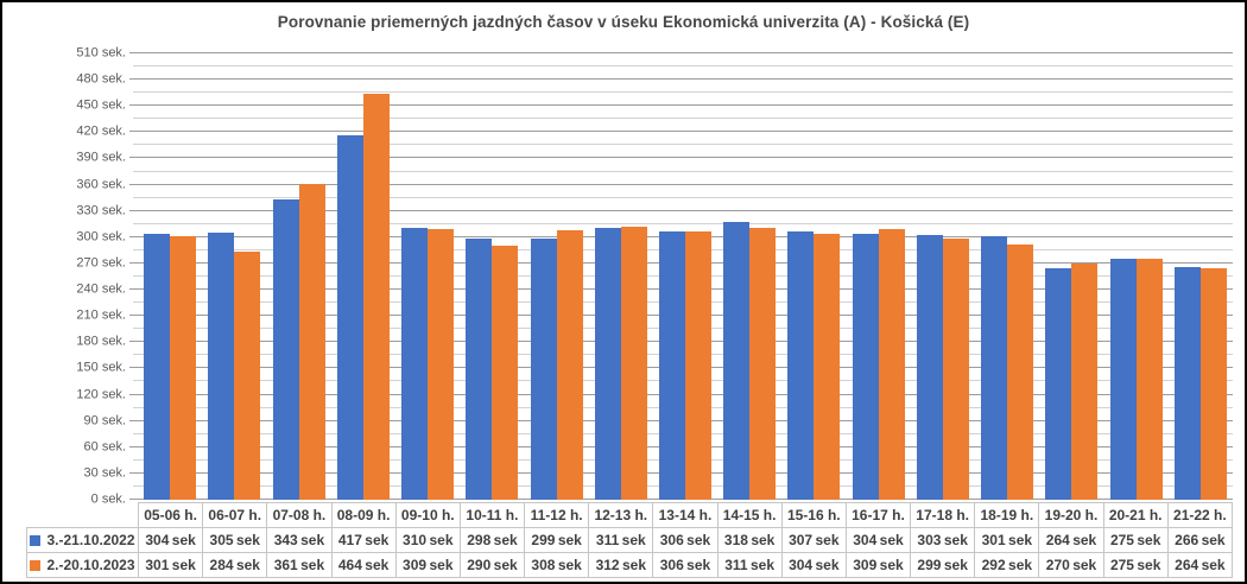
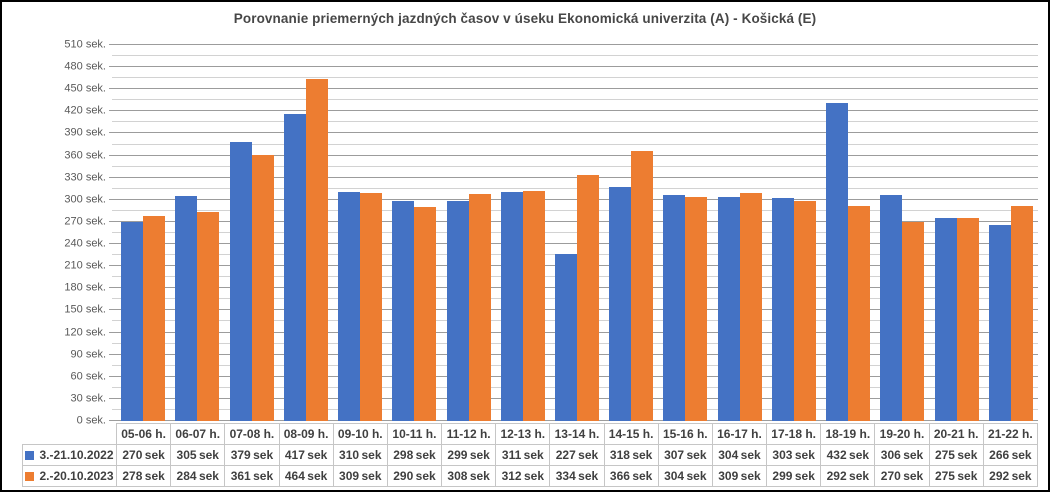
3.-21.10.2022/05-06 h.: 304 -> 270
2.-20.10.2023/05-06 h.: 301 -> 278
3.-21.10.2022/07-08 h.: 343 -> 379
3.-21.10.2022/13-14 h.: 306 -> 227
2.-20.10.2023/13-14 h.: 306 -> 334
2.-20.10.2023/14-15 h.: 311 -> 366
3.-21.10.2022/18-19 h.: 301 -> 432
3.-21.10.2022/19-20 h.: 264 -> 306
2.-20.10.2023/21-22 h.: 264 -> 292
